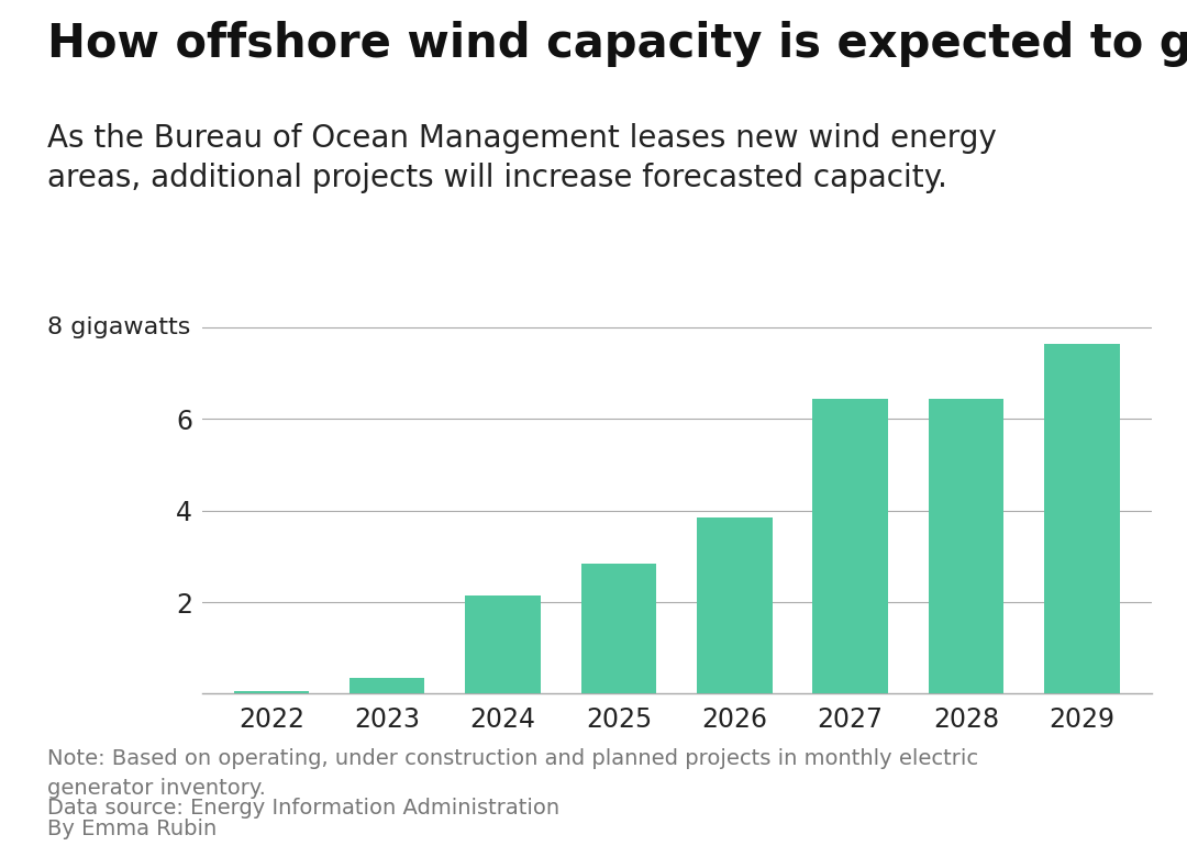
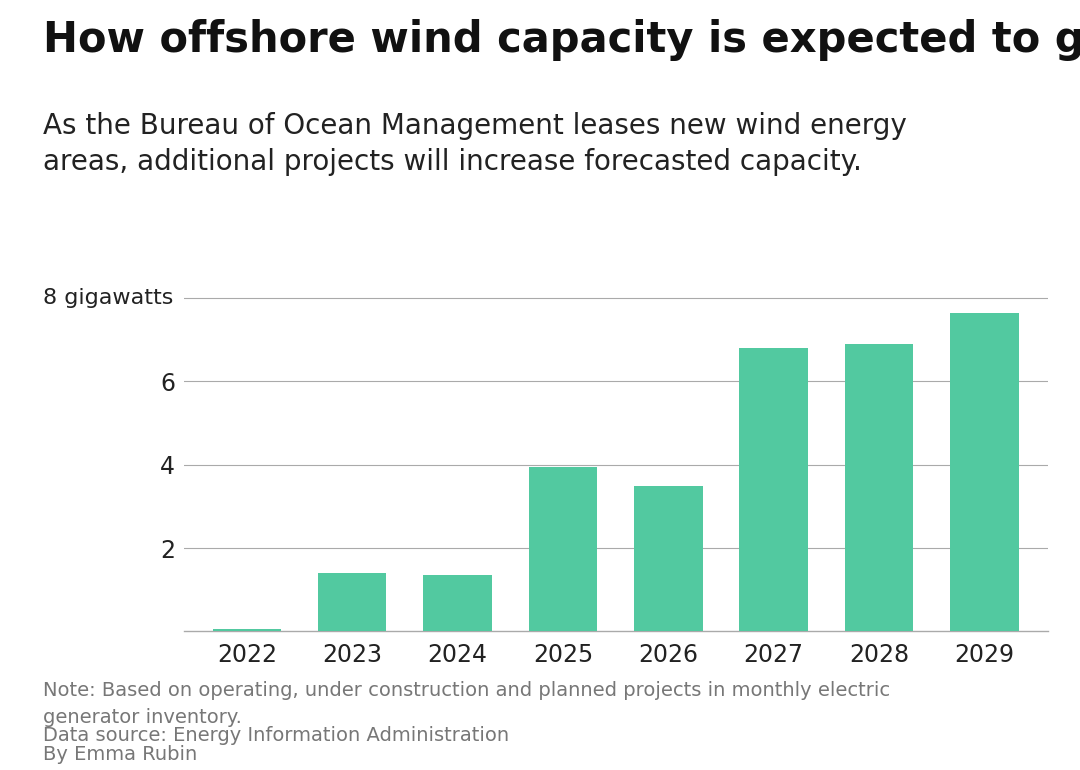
2023: 0.35 -> 1.40
2024: 2.15 -> 1.35
2025: 2.85 -> 3.95
2026: 3.85 -> 3.50
2027: 6.45 -> 6.80
2028: 6.45 -> 6.90
